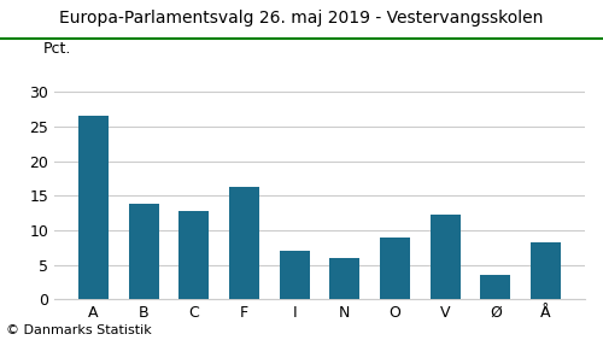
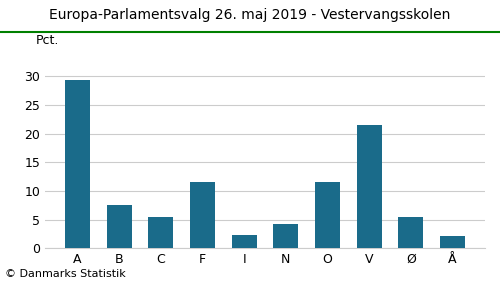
A: 26.6 -> 29.3
B: 13.8 -> 7.5
C: 12.8 -> 5.5
F: 16.2 -> 11.5
I: 7.0 -> 2.3
N: 6.0 -> 4.2
O: 9.0 -> 11.5
V: 12.2 -> 21.5
Ø: 3.6 -> 5.5
Å: 8.2 -> 2.2
